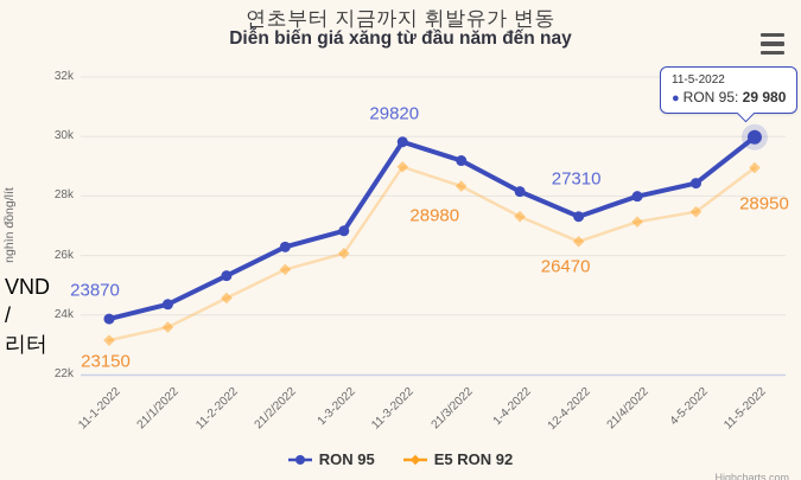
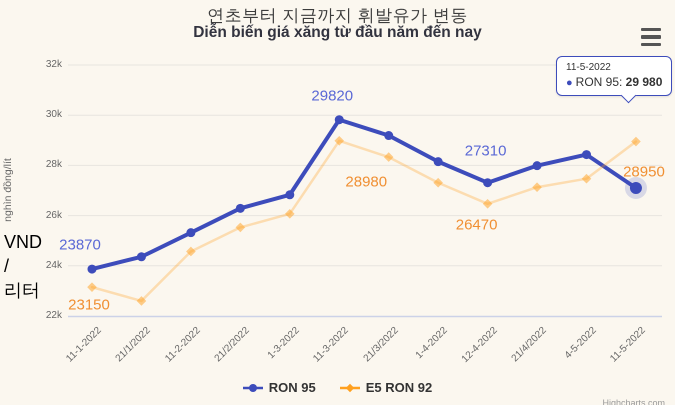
E5 RON 92/21/1/2022: 23.6k -> 22.6k
RON 95/11-5-2022: 30.0k -> 27.1k
